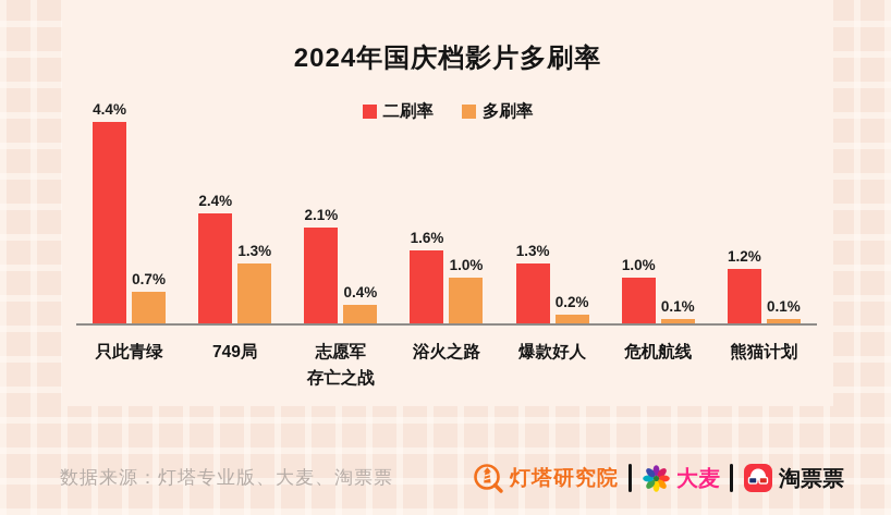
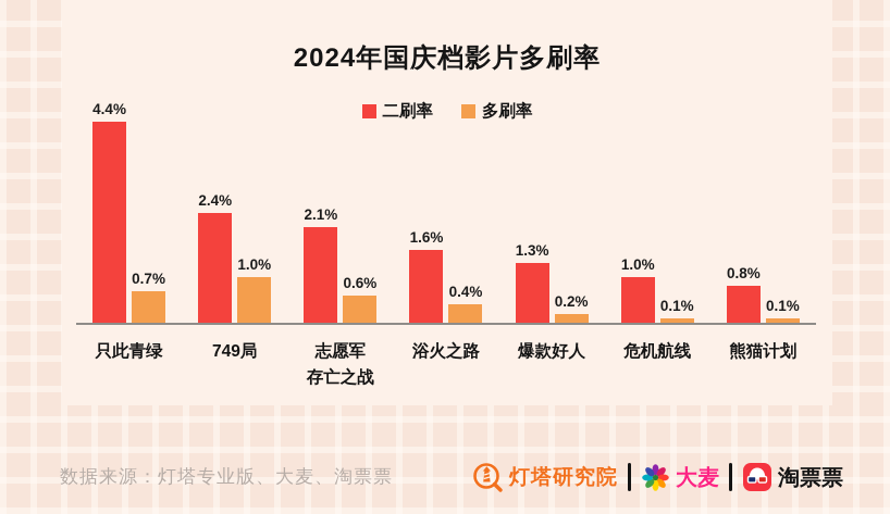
多刷率/749局: 1.3% -> 1.0%
多刷率/志愿军 存亡之战: 0.4% -> 0.6%
多刷率/浴火之路: 1.0% -> 0.4%
二刷率/熊猫计划: 1.2% -> 0.8%
